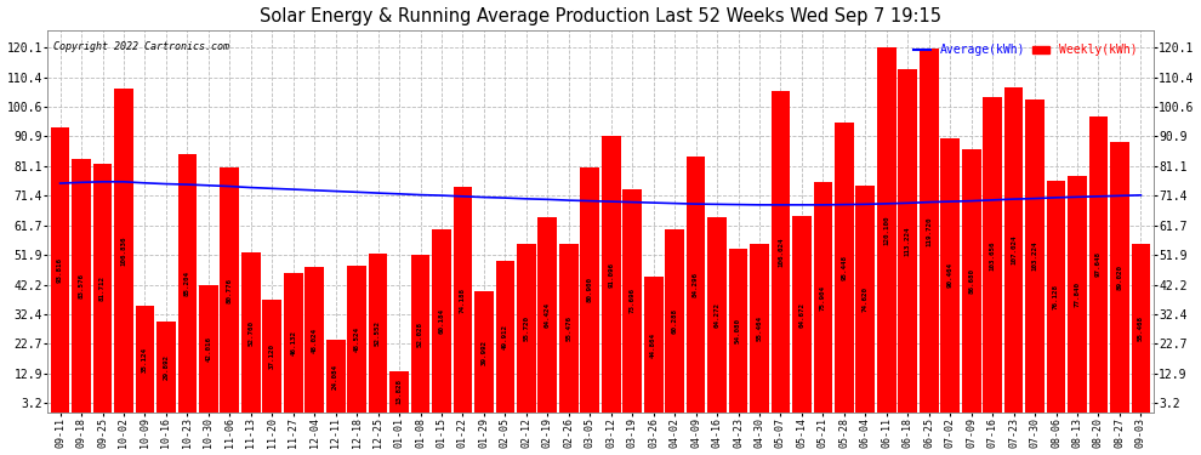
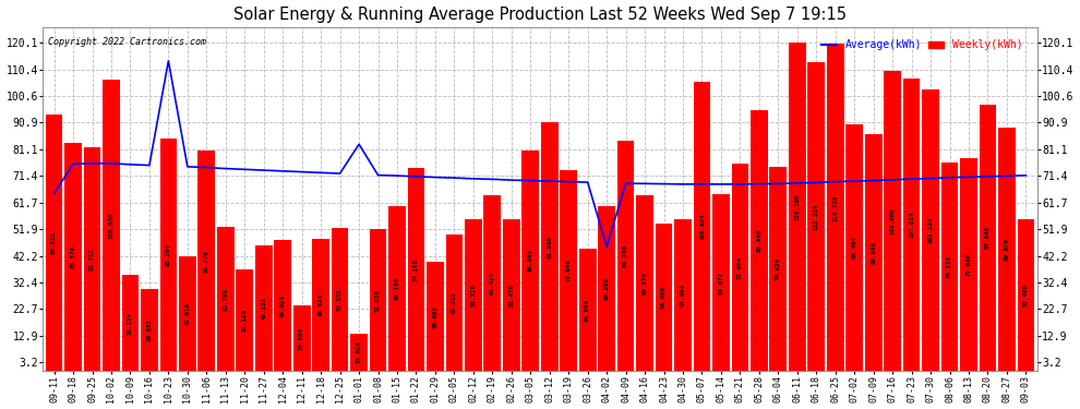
Average(kWh)/09-11: 75.5 -> 65.0
Average(kWh)/10-23: 75.1 -> 113.5
Average(kWh)/01-01: 72.0 -> 83.0
Average(kWh)/04-02: 68.9 -> 45.5
Weekly(kWh)/07-16: 103.7 -> 110.0
